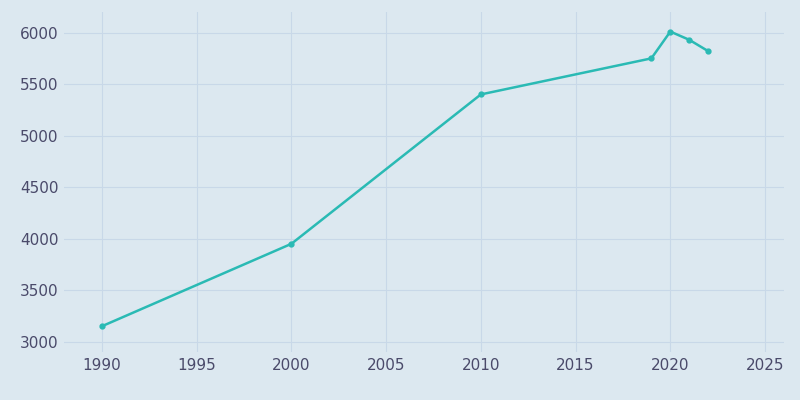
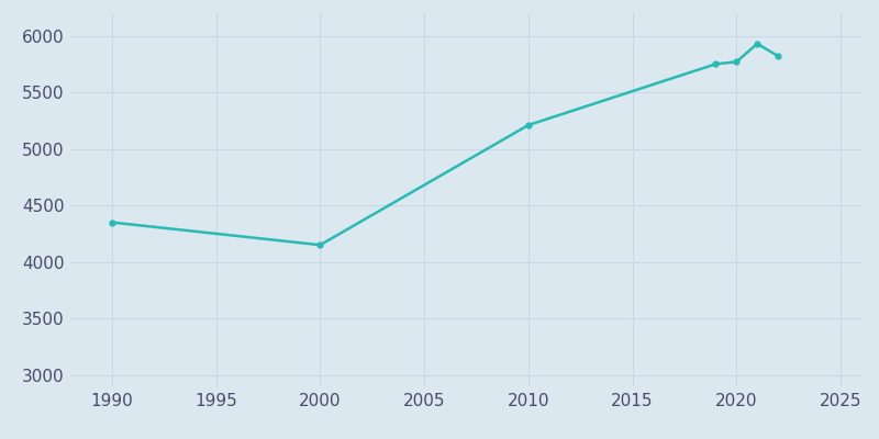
1990: 3150 -> 4350
2000: 3950 -> 4150
2010: 5400 -> 5210
2020: 6010 -> 5770
